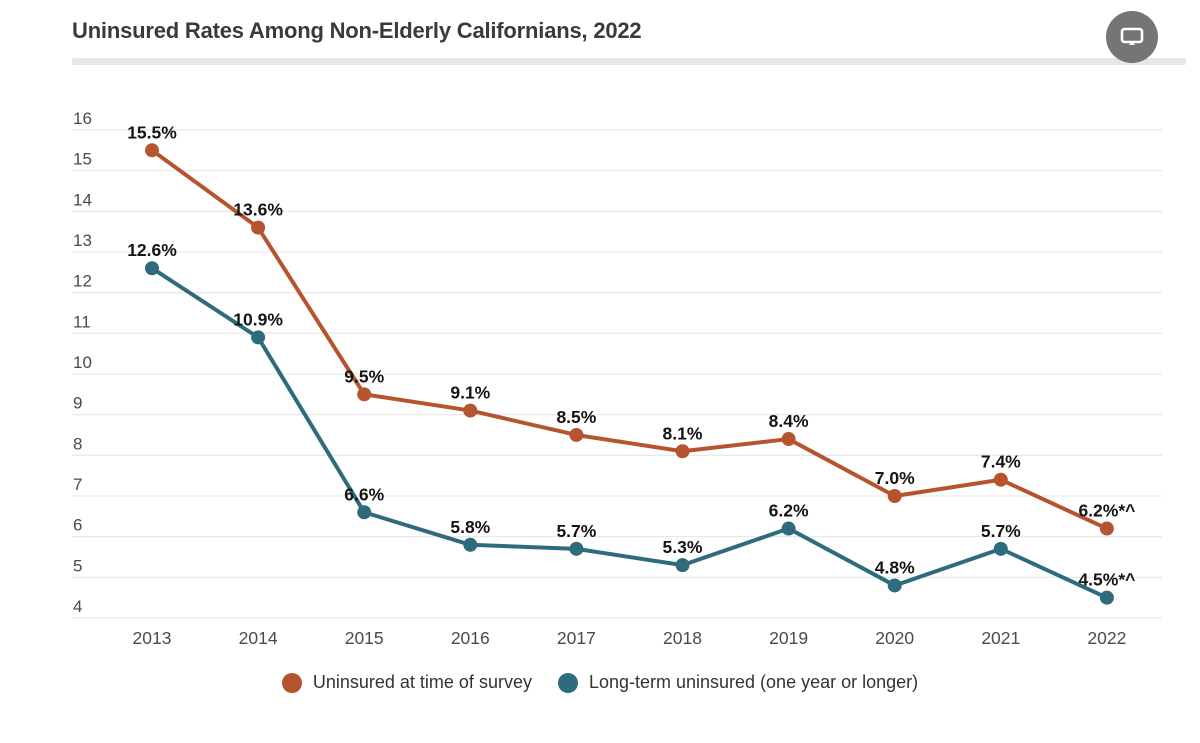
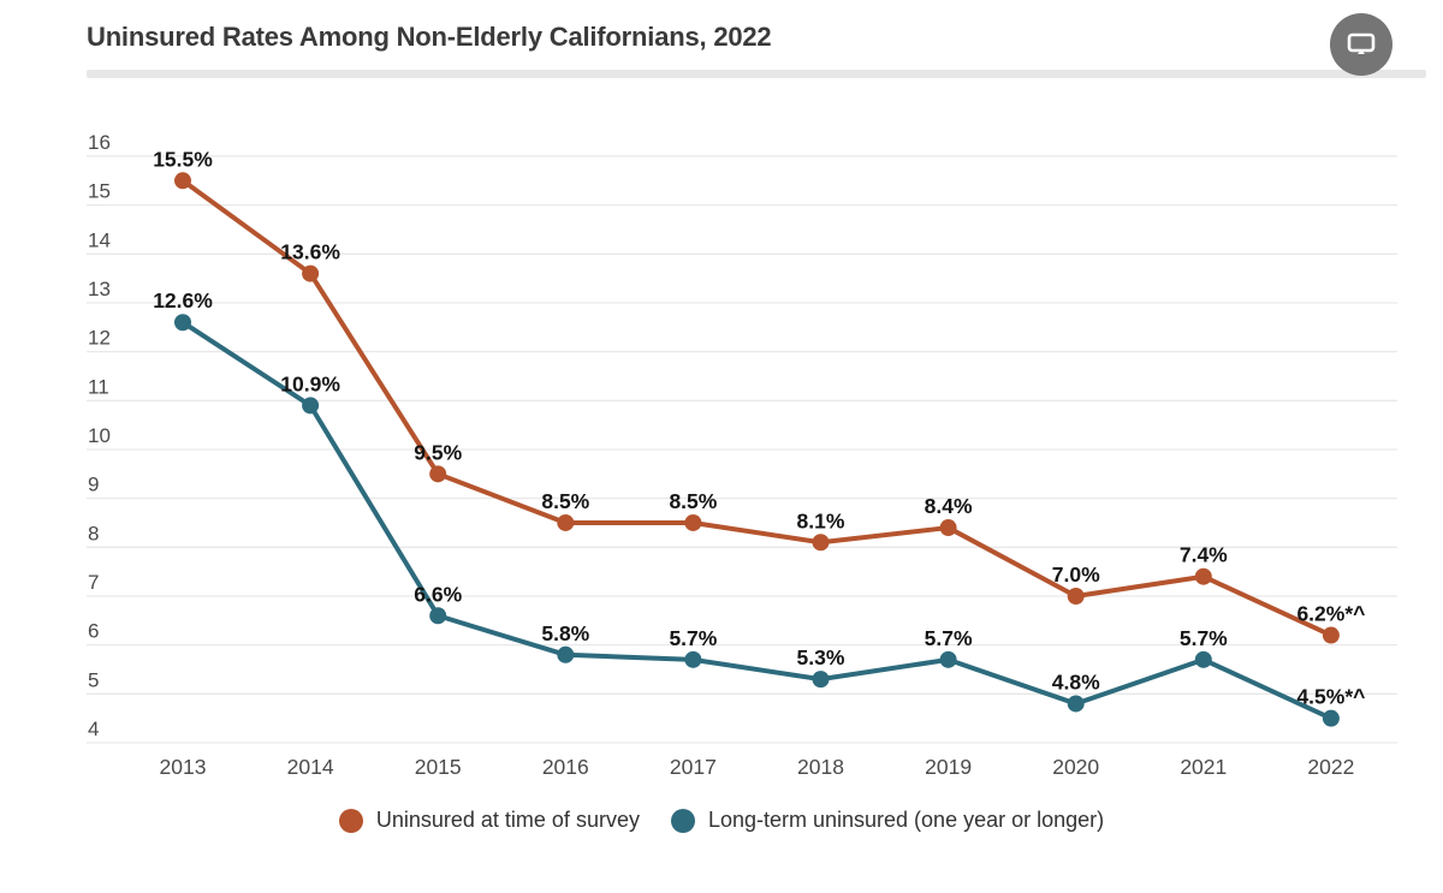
Uninsured at time of survey/2016: 9.1% -> 8.5%
Long-term uninsured (one year or longer)/2019: 6.2% -> 5.7%
